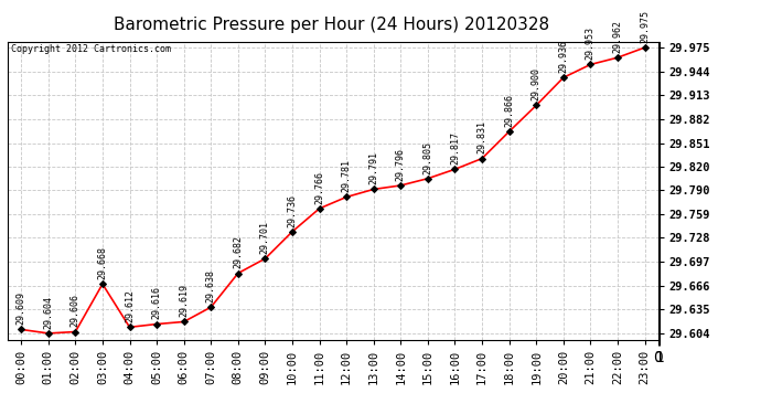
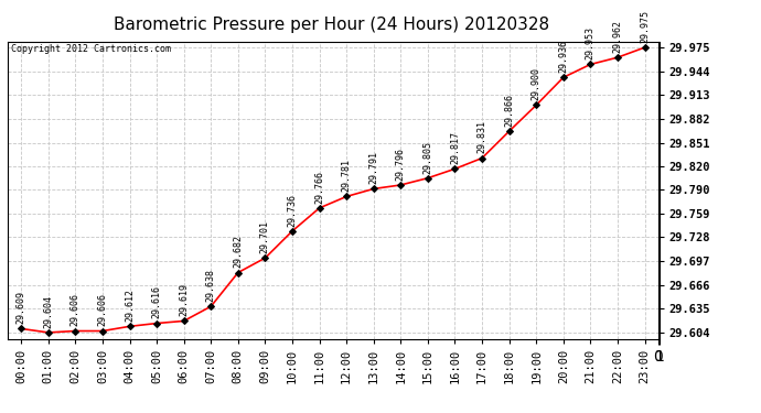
03:00: 29.668 -> 29.606
